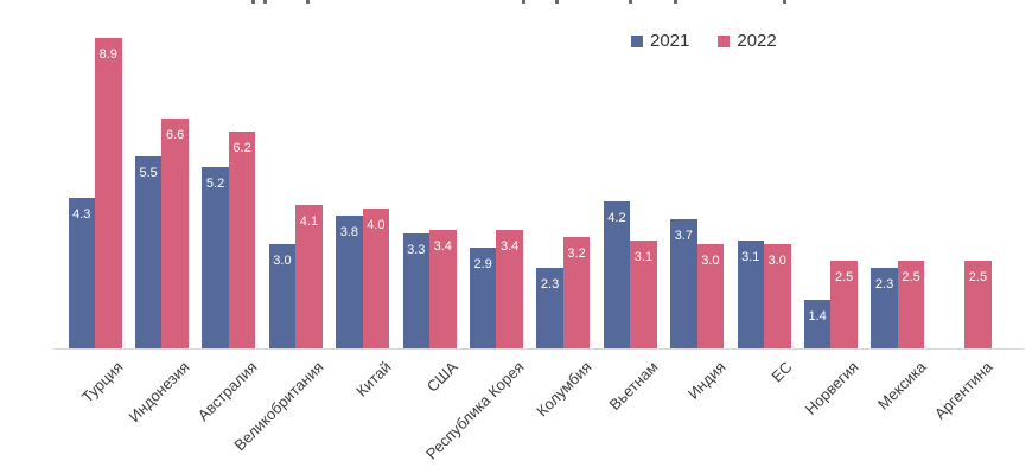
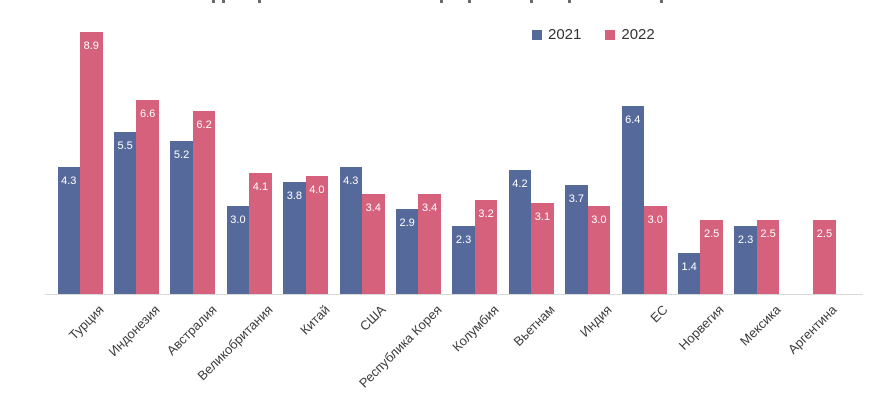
2021/США: 3.3 -> 4.3
2021/ЕС: 3.1 -> 6.4
